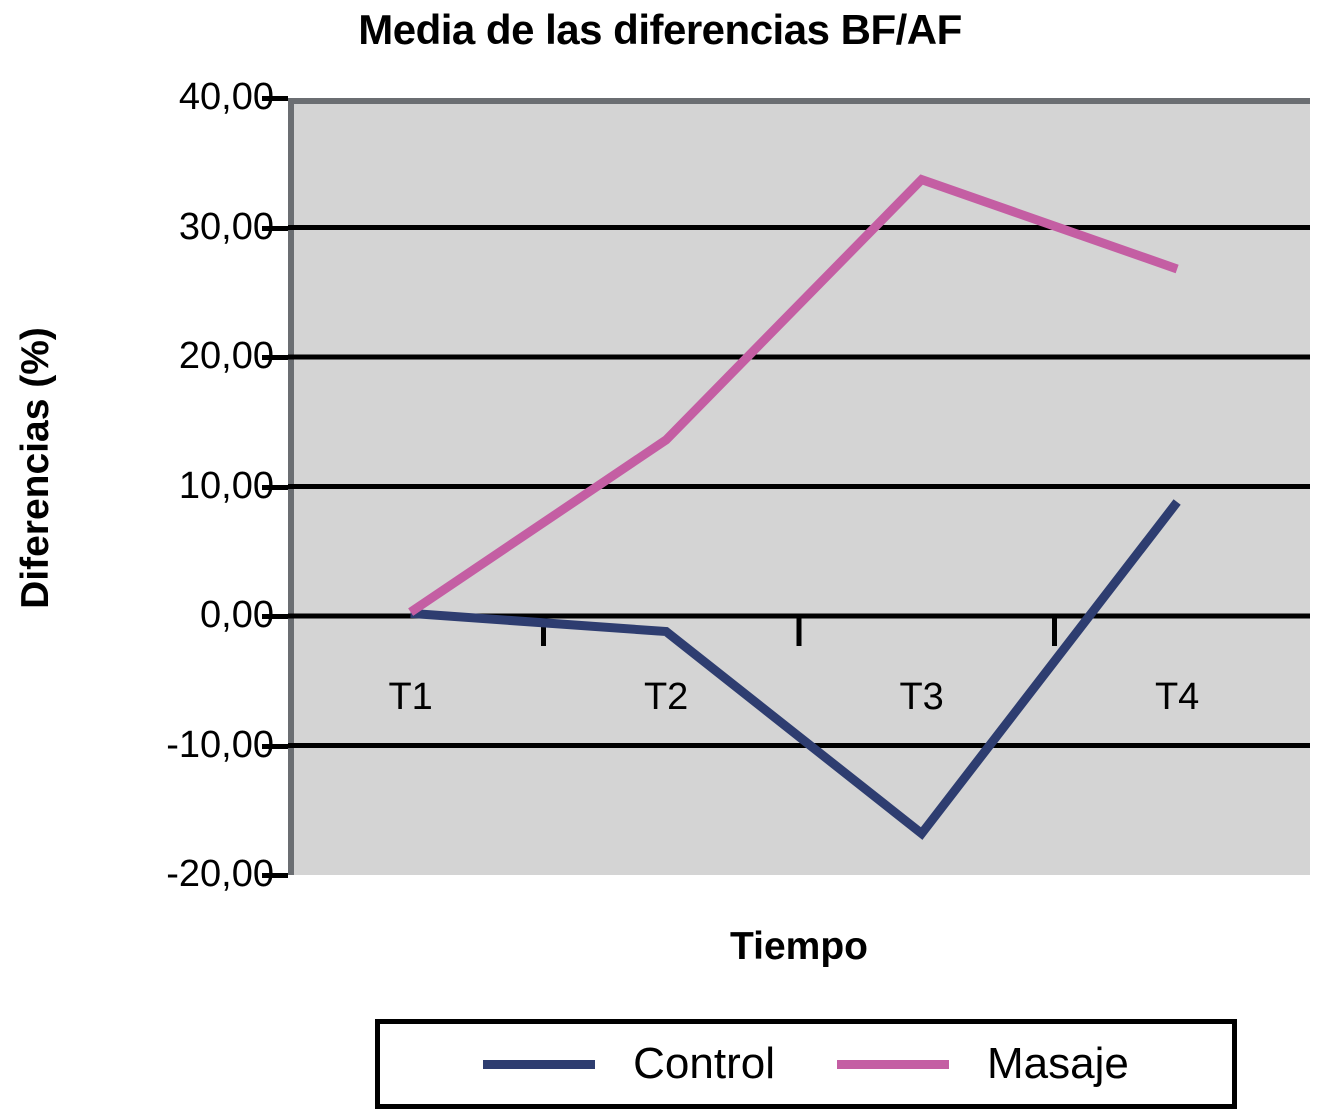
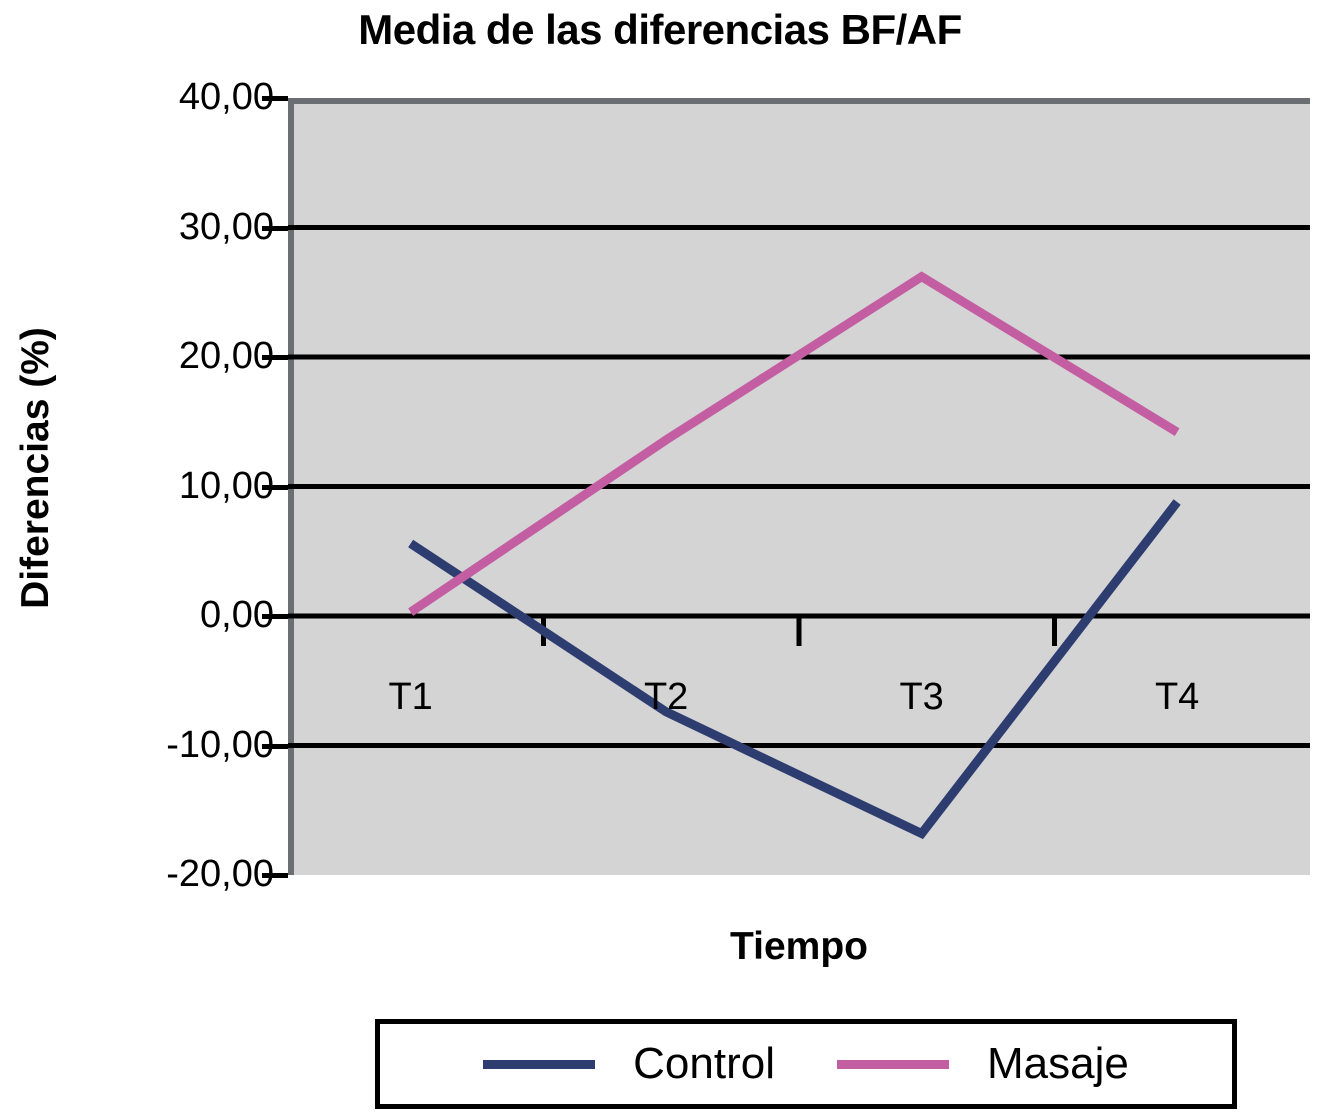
Control/T1: 0,2 -> 5,6
Control/T2: -1,2 -> -7,4
Masaje/T3: 33,7 -> 26,2
Masaje/T4: 26,8 -> 14,2
